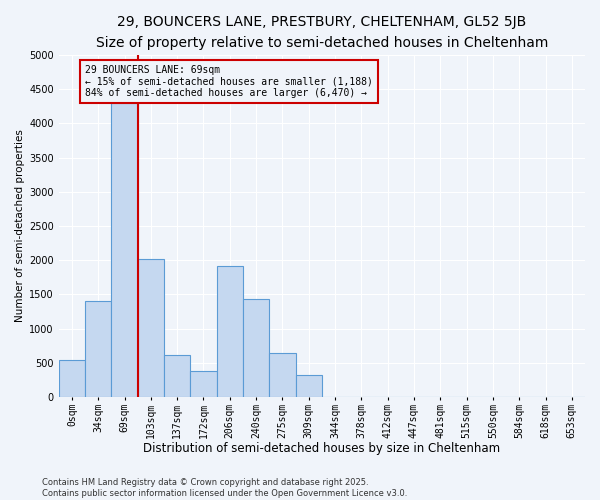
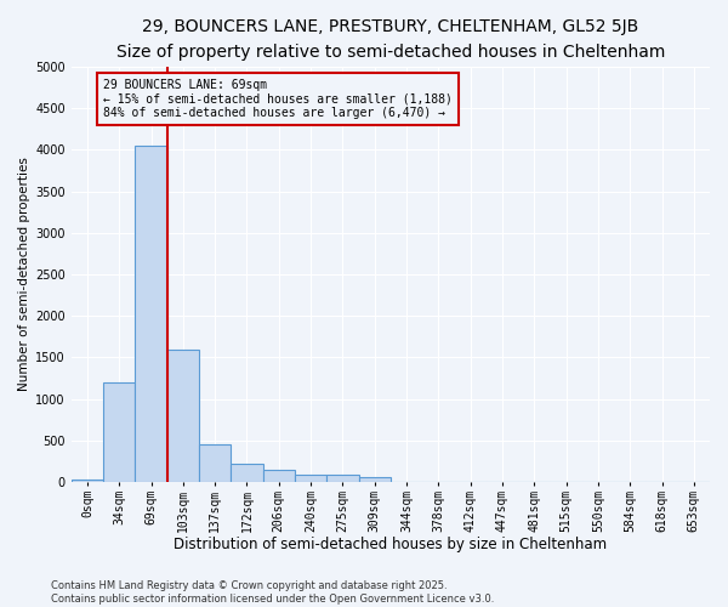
0sqm: 540 -> 30
34sqm: 1400 -> 1200
69sqm: 4300 -> 4050
103sqm: 2020 -> 1600
137sqm: 620 -> 460
172sqm: 380 -> 220
206sqm: 1920 -> 150
240sqm: 1440 -> 100
275sqm: 640 -> 90
309sqm: 320 -> 60
